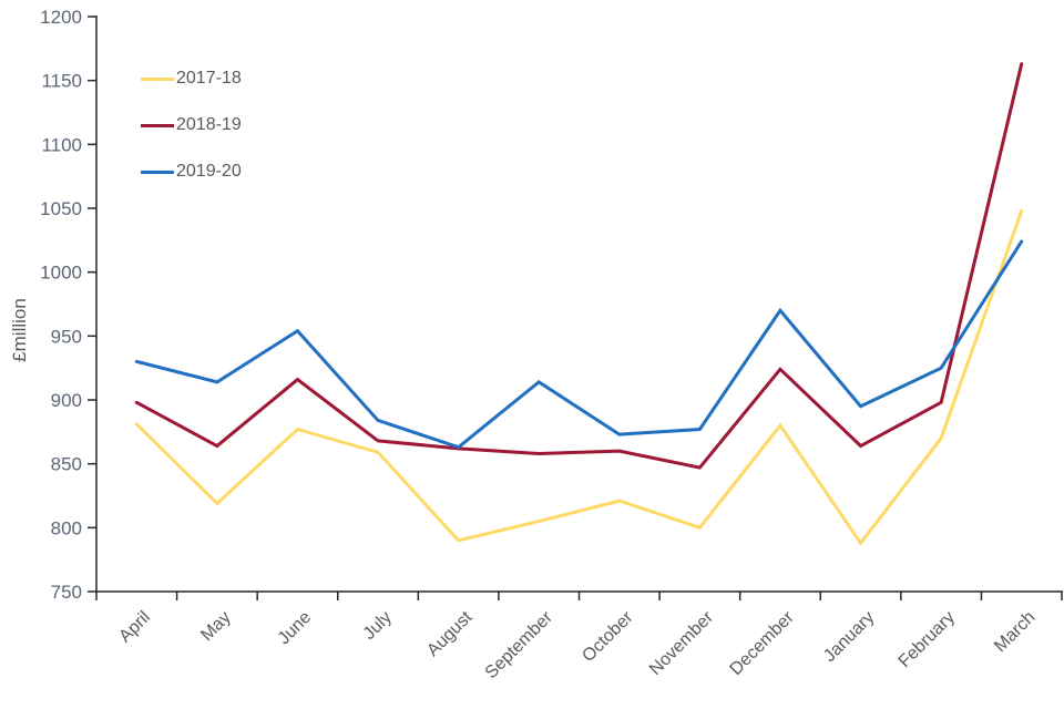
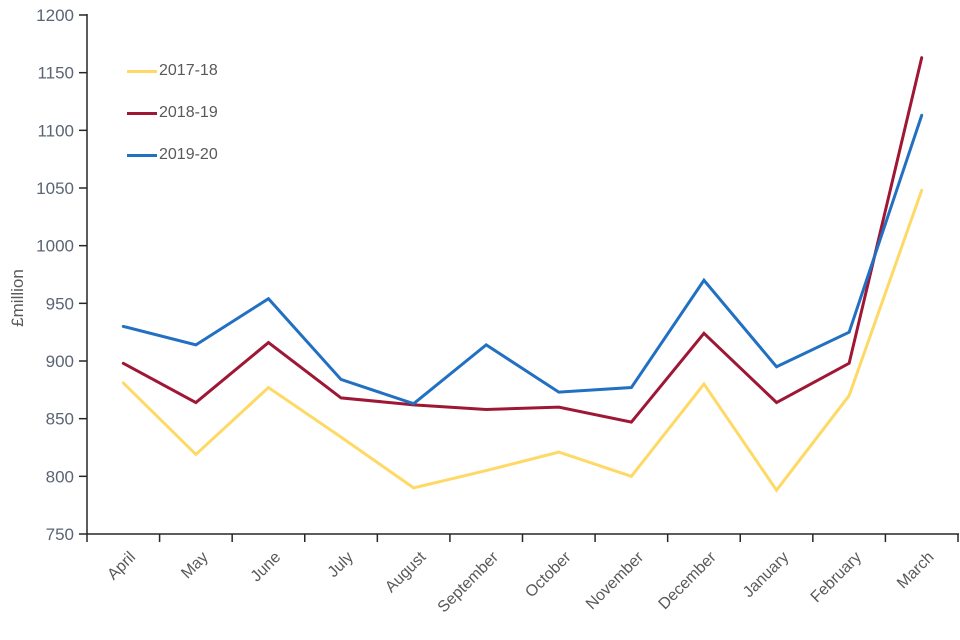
2017-18/July: 859 -> 834
2019-20/March: 1024 -> 1113
